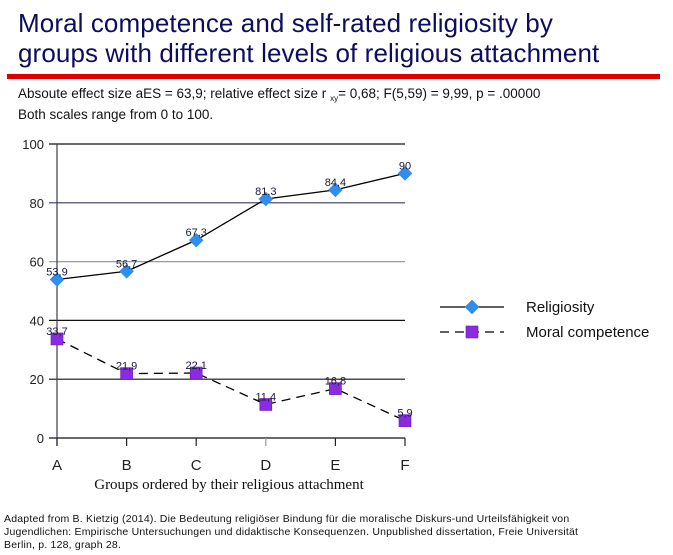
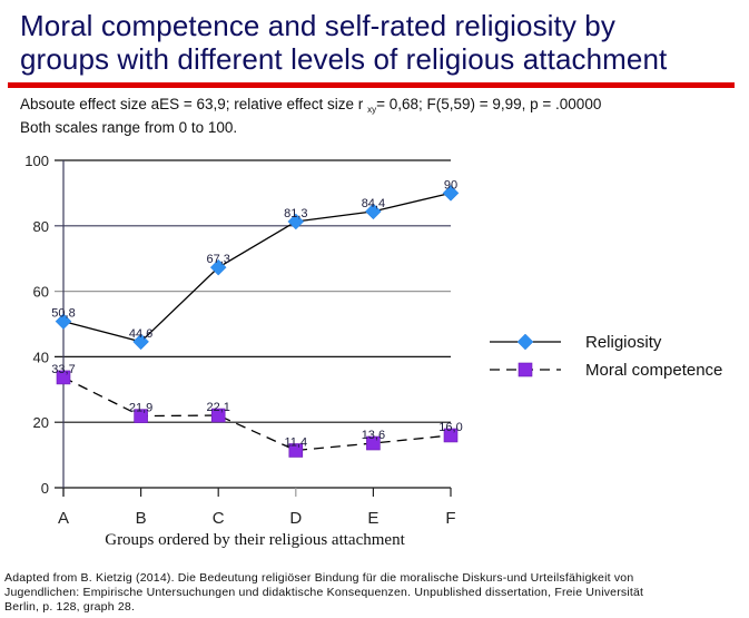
Religiosity/A: 53,9 -> 50,8
Religiosity/B: 56,7 -> 44,6
Moral competence/E: 16,8 -> 13,6
Moral competence/F: 5,9 -> 16,0
